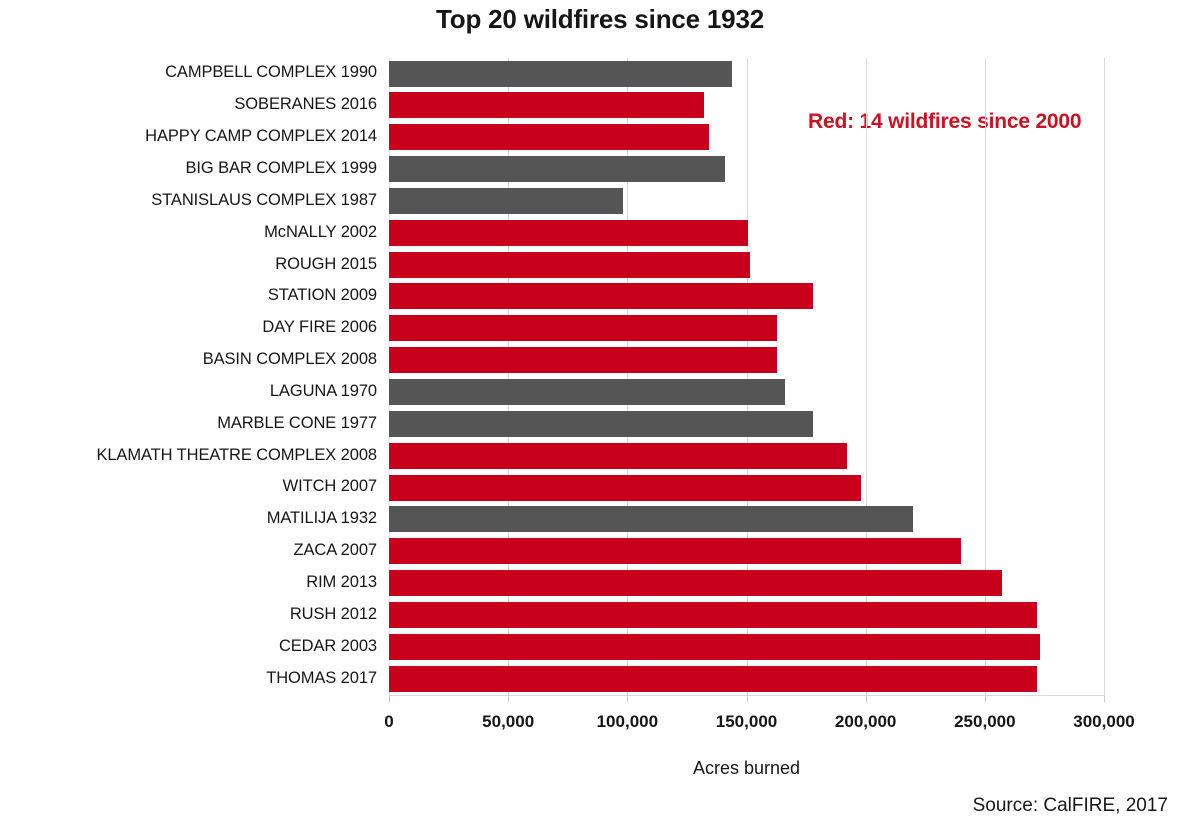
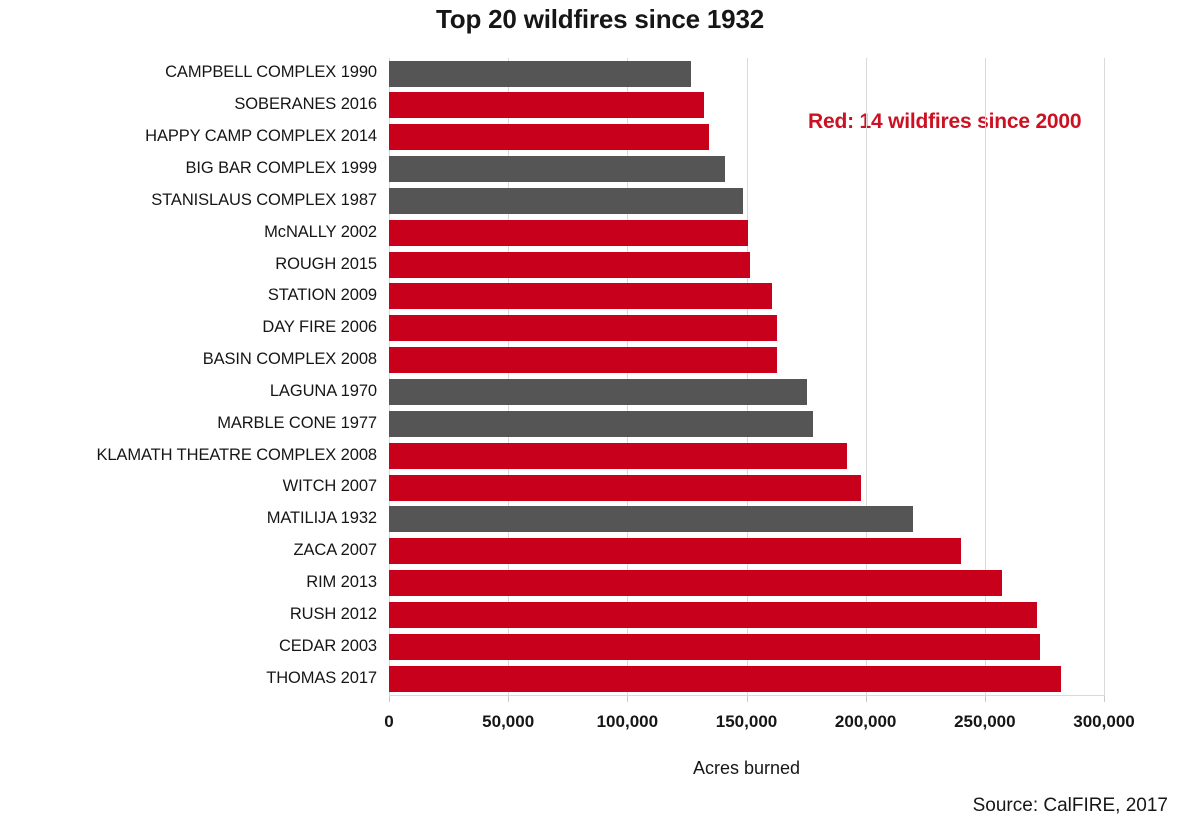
CAMPBELL COMPLEX 1990: 144000 -> 127000
STANISLAUS COMPLEX 1987: 98000 -> 148000
STATION 2009: 178000 -> 161000
LAGUNA 1970: 166000 -> 175000
THOMAS 2017: 272000 -> 282000
